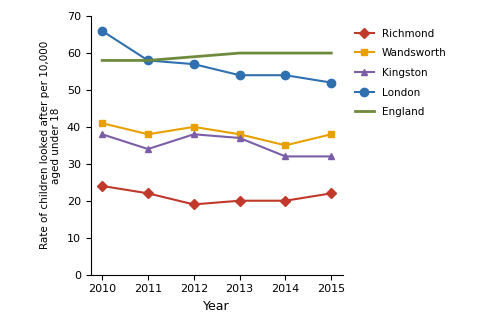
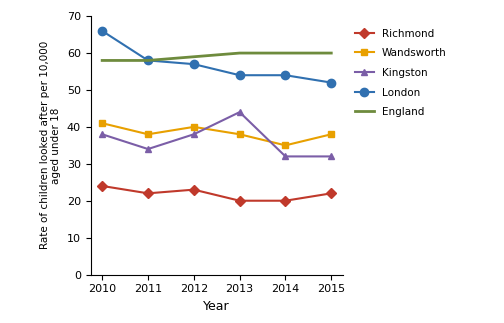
Richmond/2012: 19 -> 23
Kingston/2013: 37 -> 44
